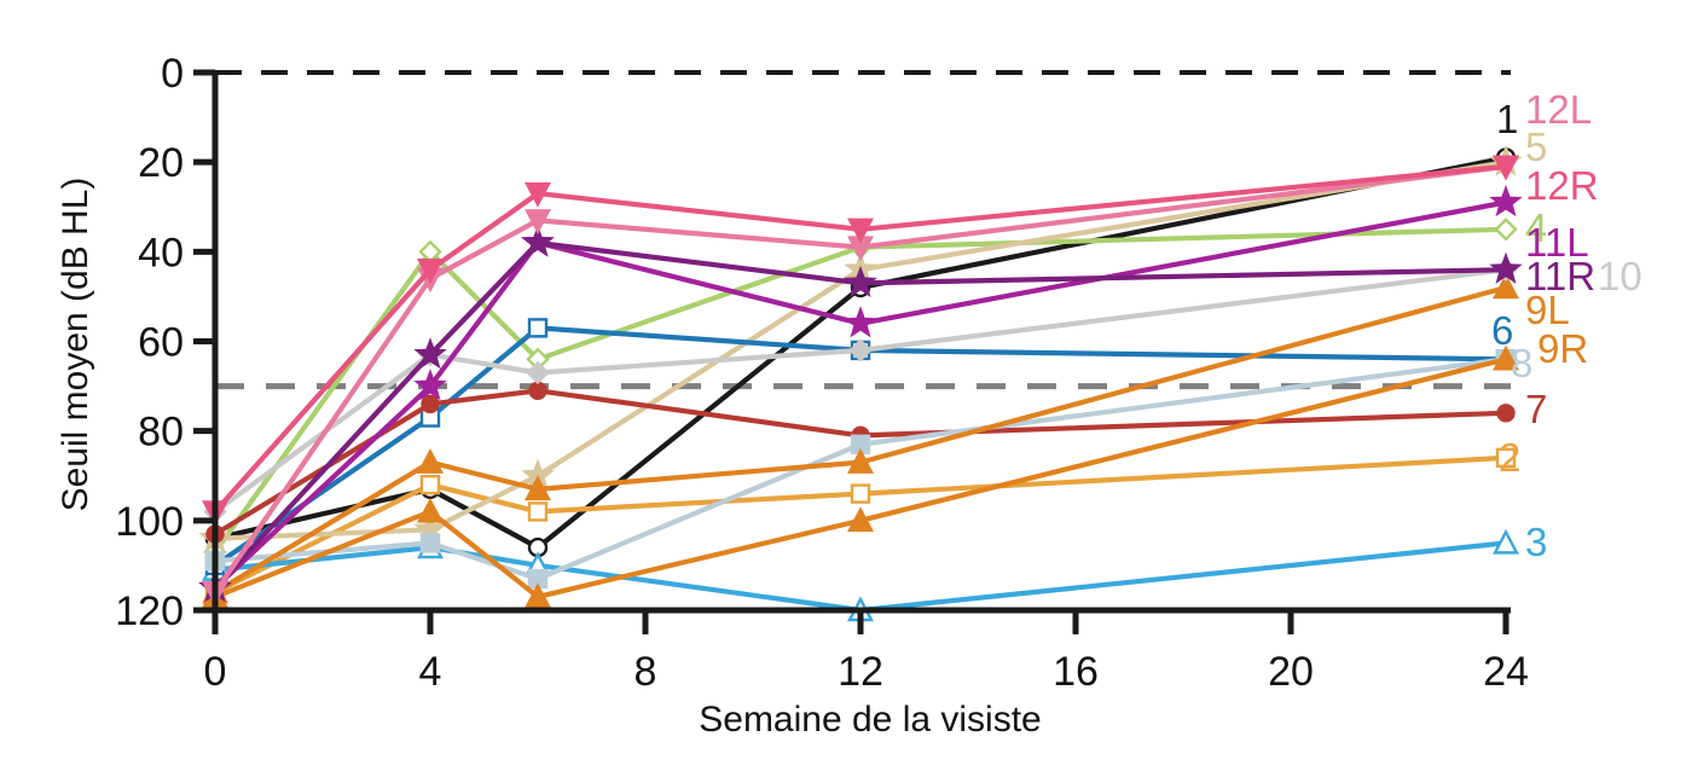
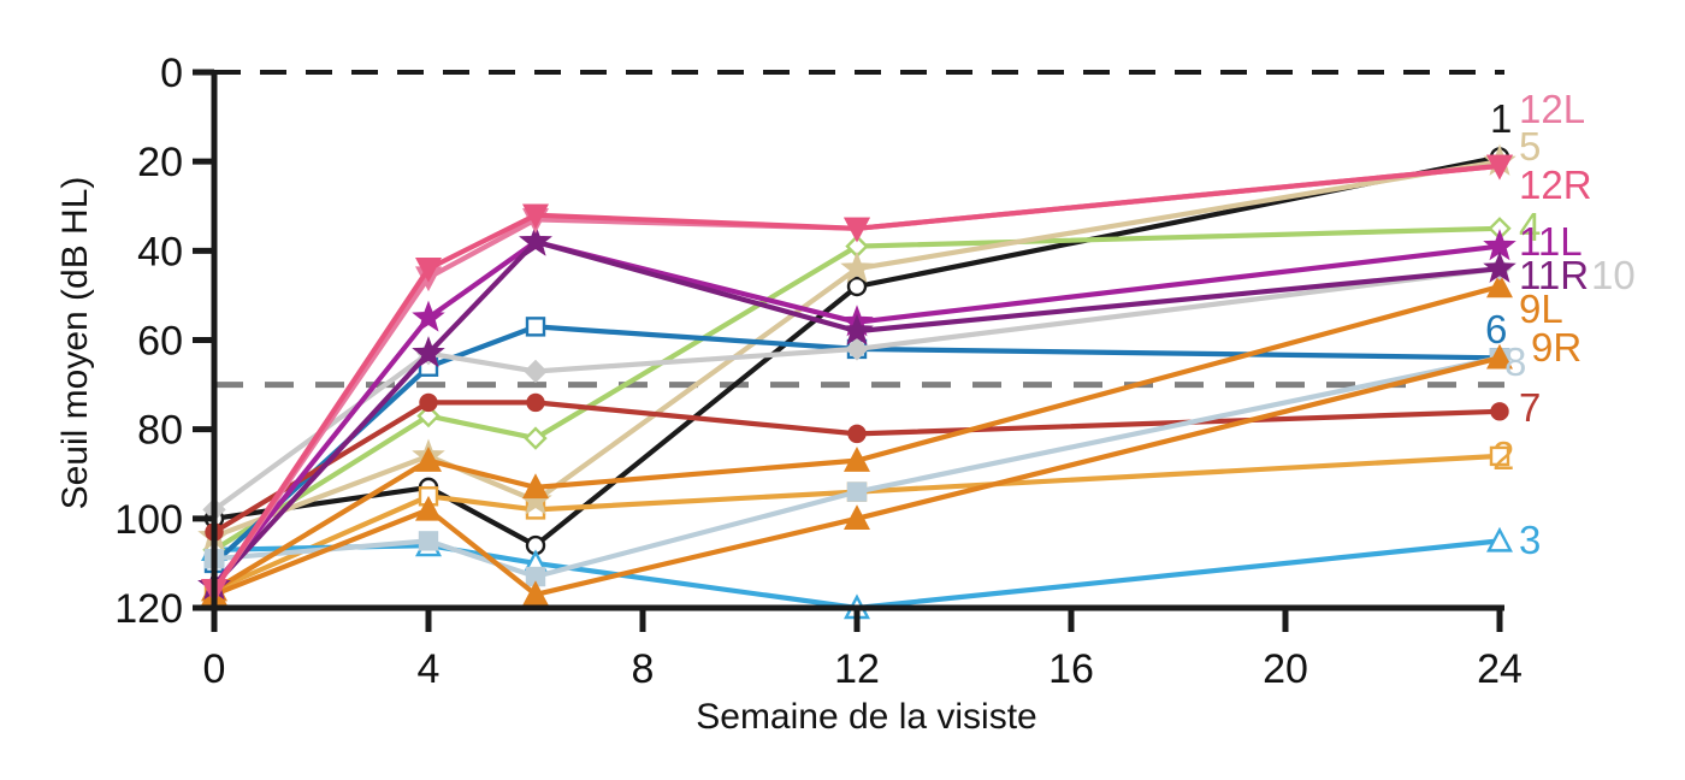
1/0: 104 -> 100
3/0: 111 -> 107
12R/0: 98 -> 116
2/4: 92 -> 95
4/4: 40 -> 77
5/4: 102 -> 86
6/4: 77 -> 66
11L/4: 70 -> 55
4/6: 64 -> 82
5/6: 90 -> 96
7/6: 71 -> 74
12R/6: 27 -> 32
8/12: 83 -> 94
11R/12: 47 -> 58
12L/12: 39 -> 35
11L/24: 29 -> 39
